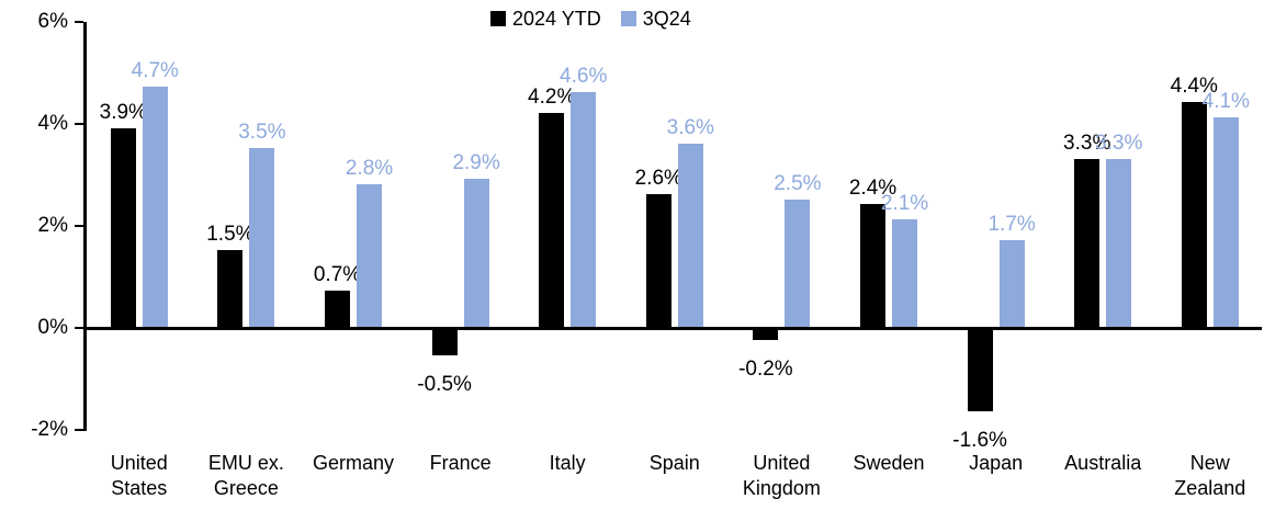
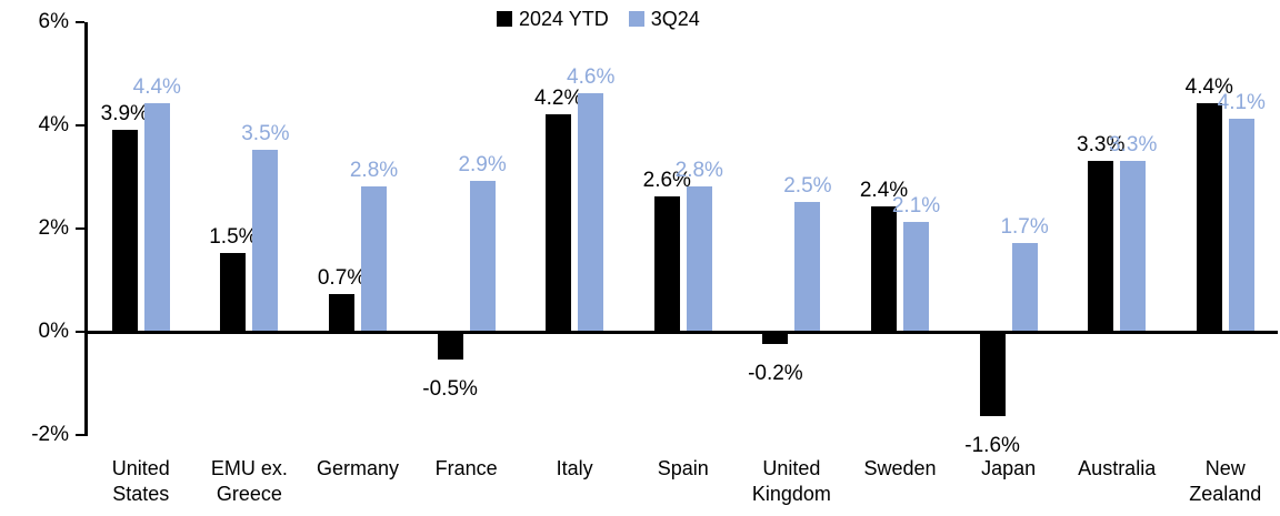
3Q24/United States: 4.7% -> 4.4%
3Q24/Spain: 3.6% -> 2.8%
